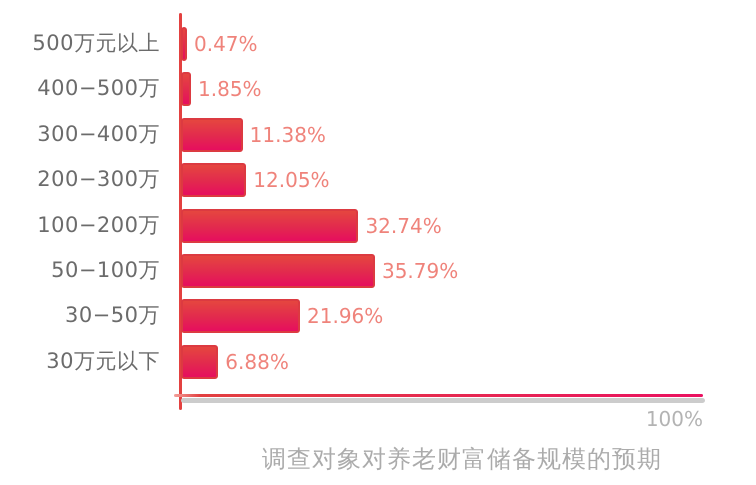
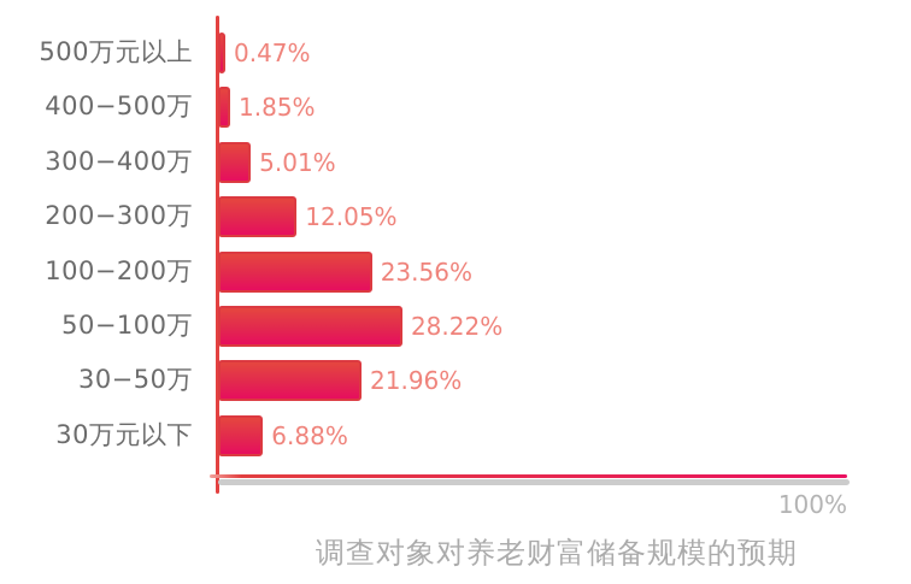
300−400万: 11.38% -> 5.01%
100−200万: 32.74% -> 23.56%
50−100万: 35.79% -> 28.22%
